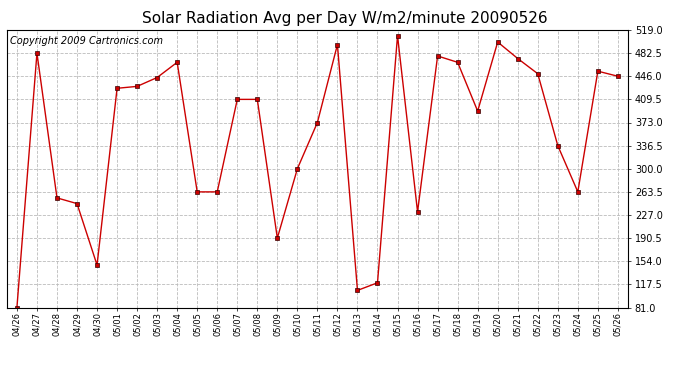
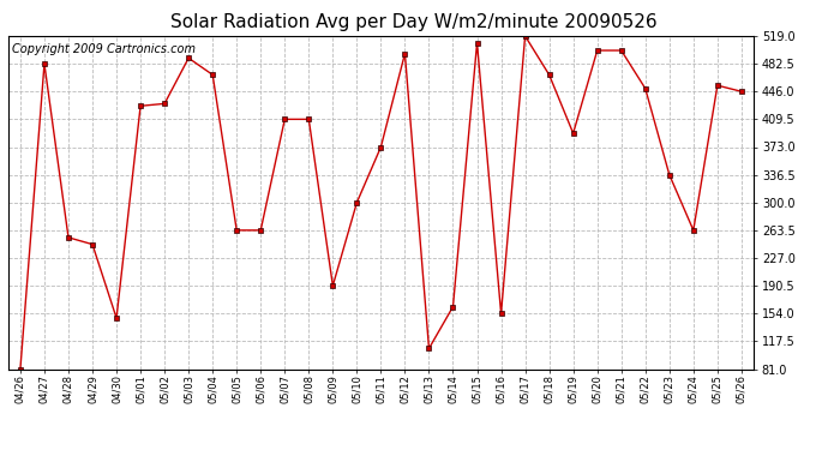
05/03: 444 -> 490
05/14: 120 -> 163
05/16: 232 -> 154
05/17: 478 -> 519
05/21: 474 -> 500
